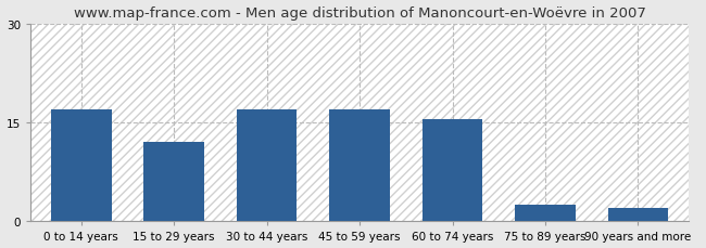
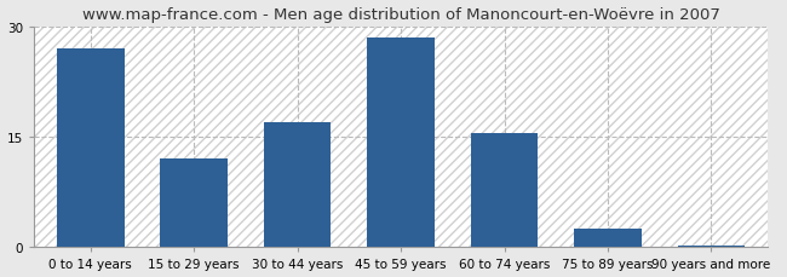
0 to 14 years: 17.0 -> 27.0
45 to 59 years: 17.0 -> 28.5
90 years and more: 2.0 -> 0.2
